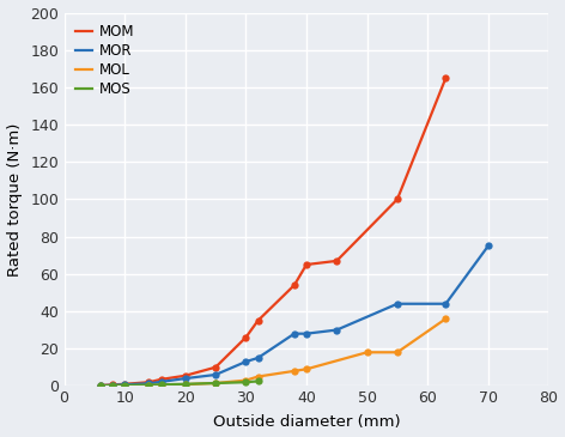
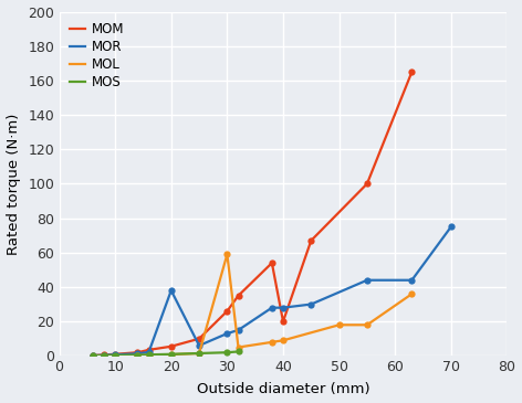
MOR/20: 4 -> 38
MOL/30: 3 -> 59
MOM/40: 65 -> 20
